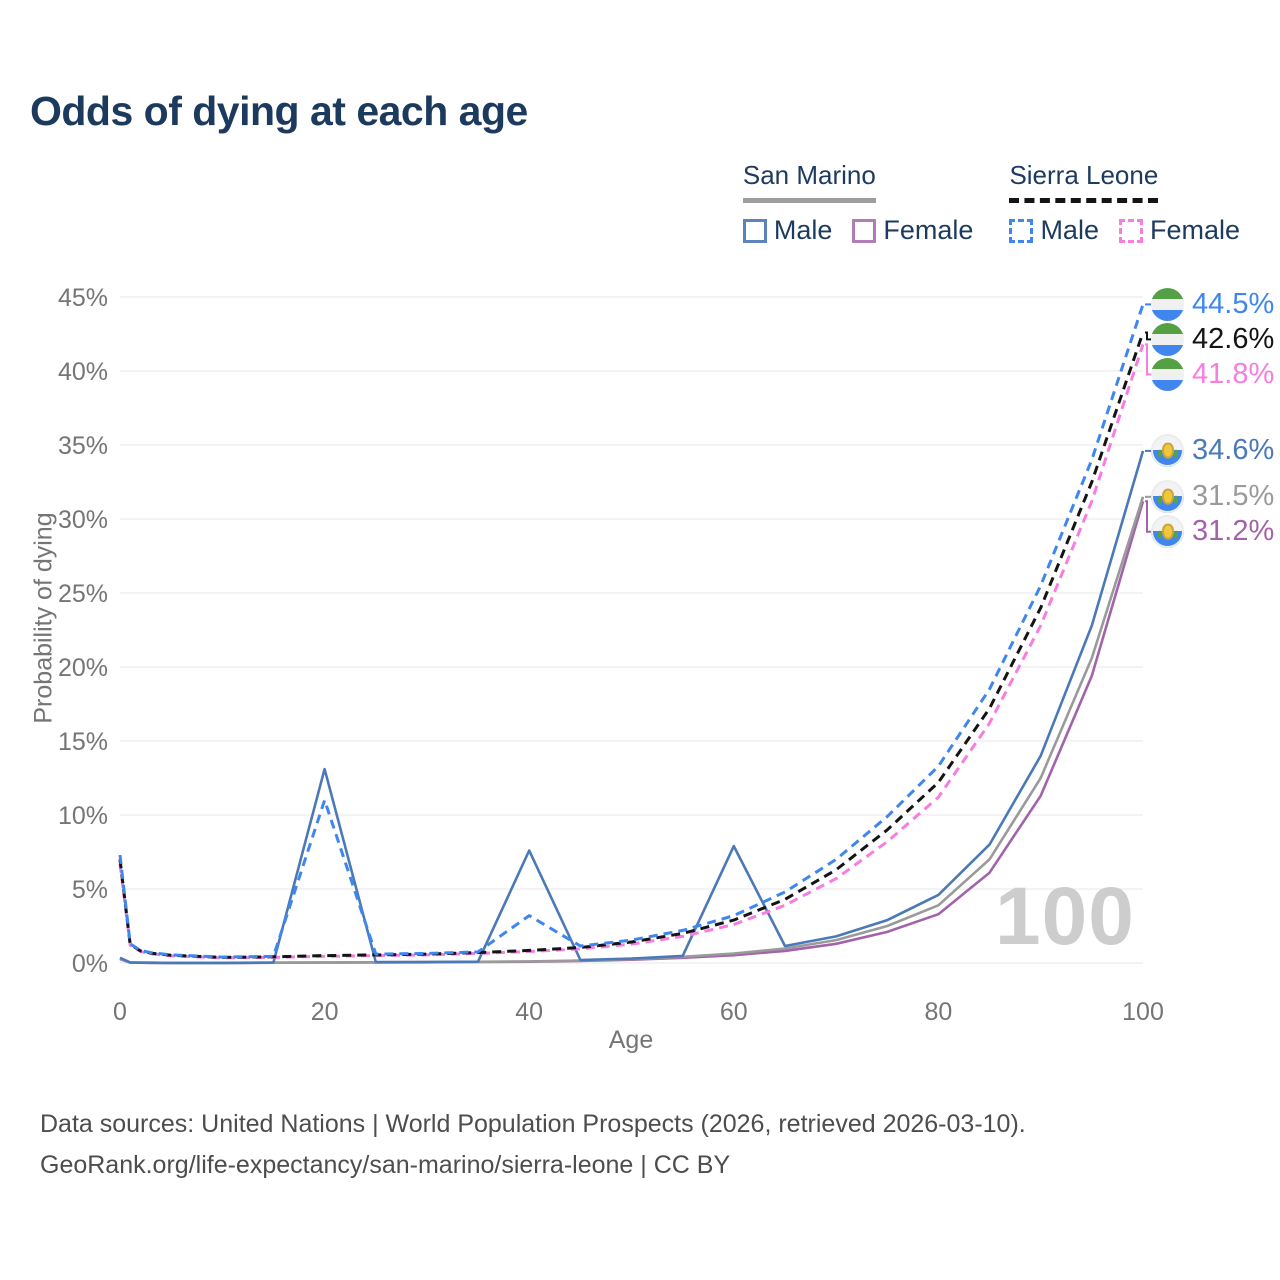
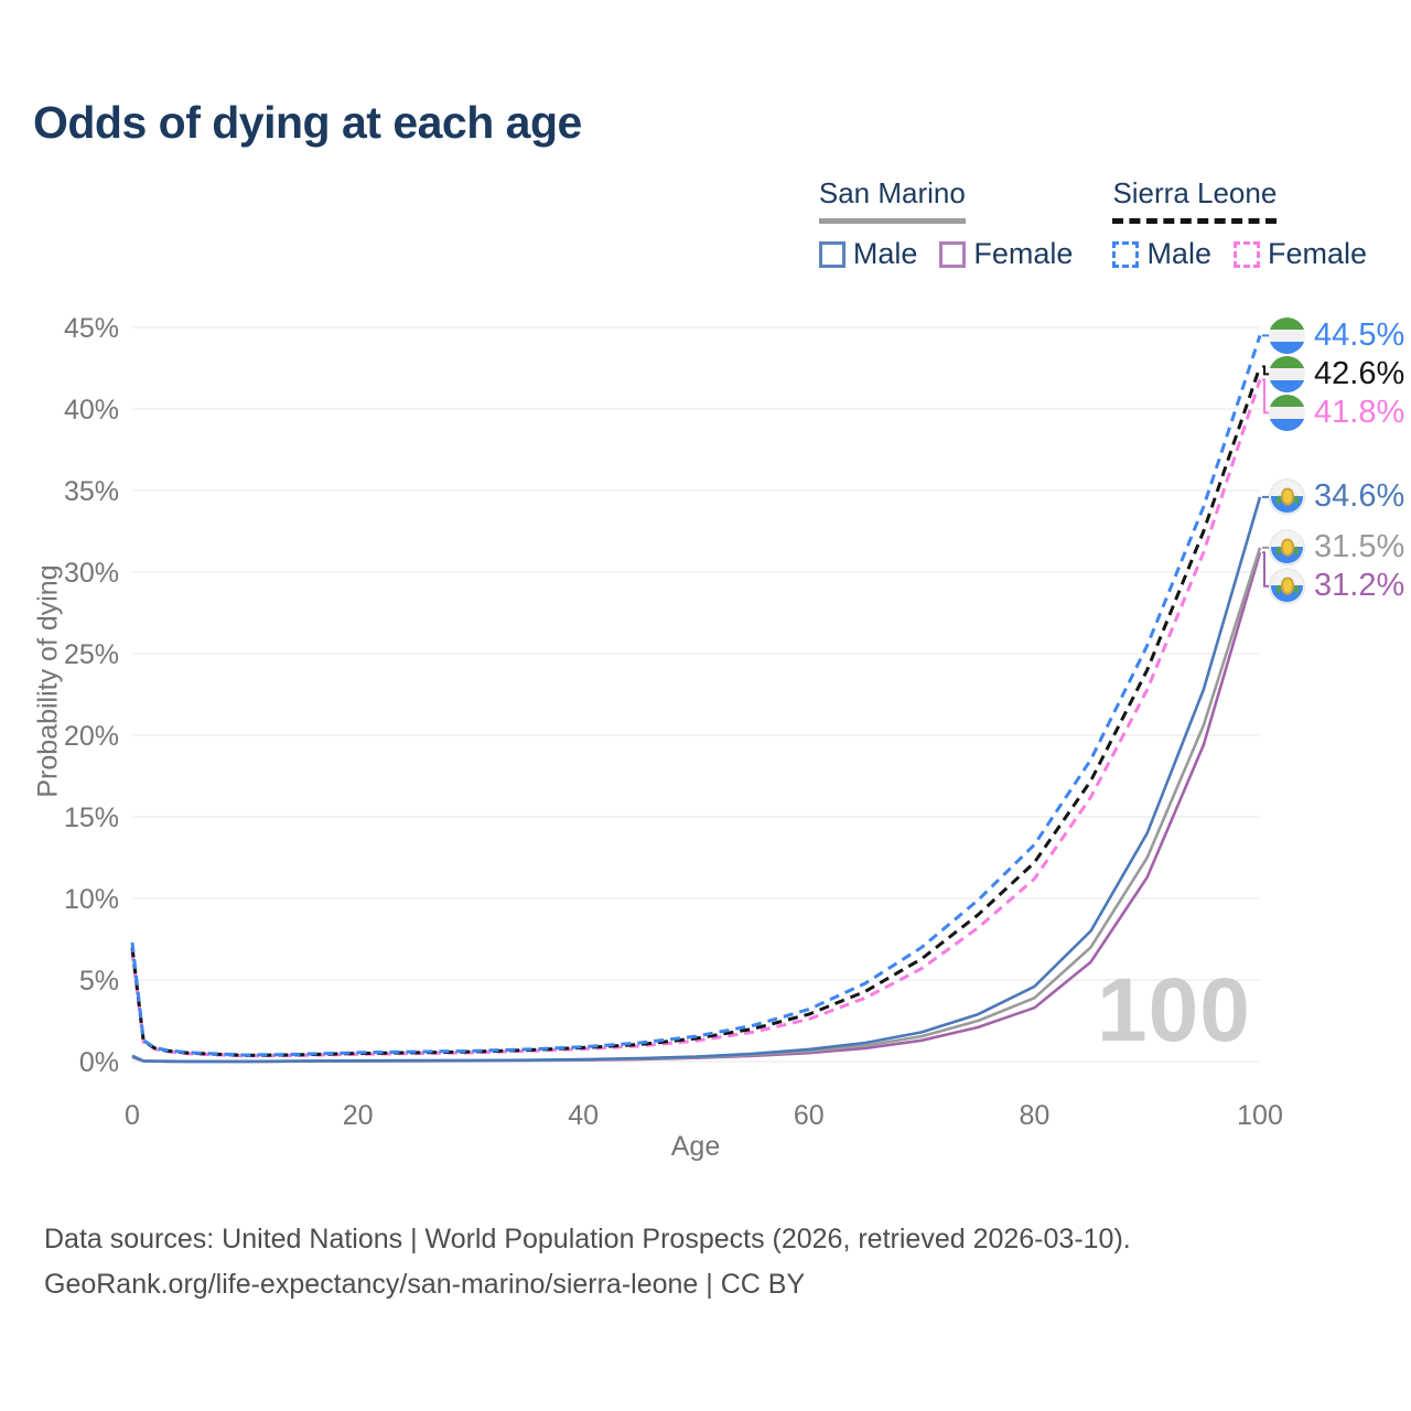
Sierra Leone Male/20: 11.0% -> 0.6%
San Marino Male/20: 13.1% -> 0.1%
Sierra Leone Male/40: 3.2% -> 0.9%
San Marino Male/40: 7.6% -> 0.1%
San Marino Male/60: 7.9% -> 0.8%
